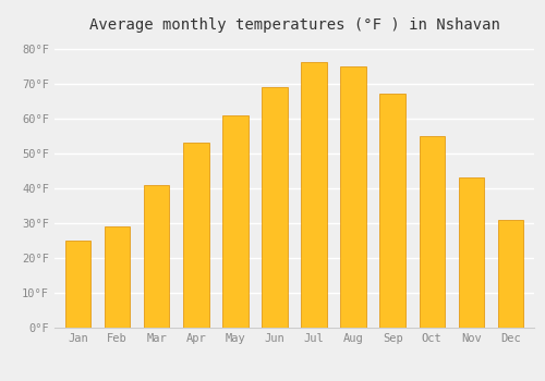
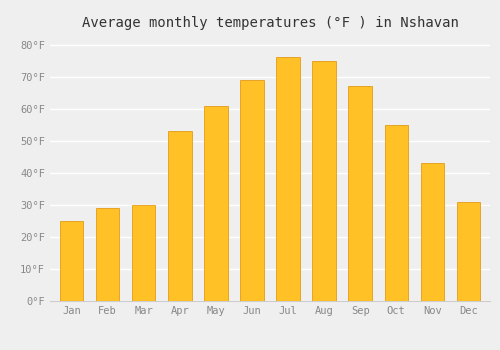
Mar: 41°F -> 30°F
